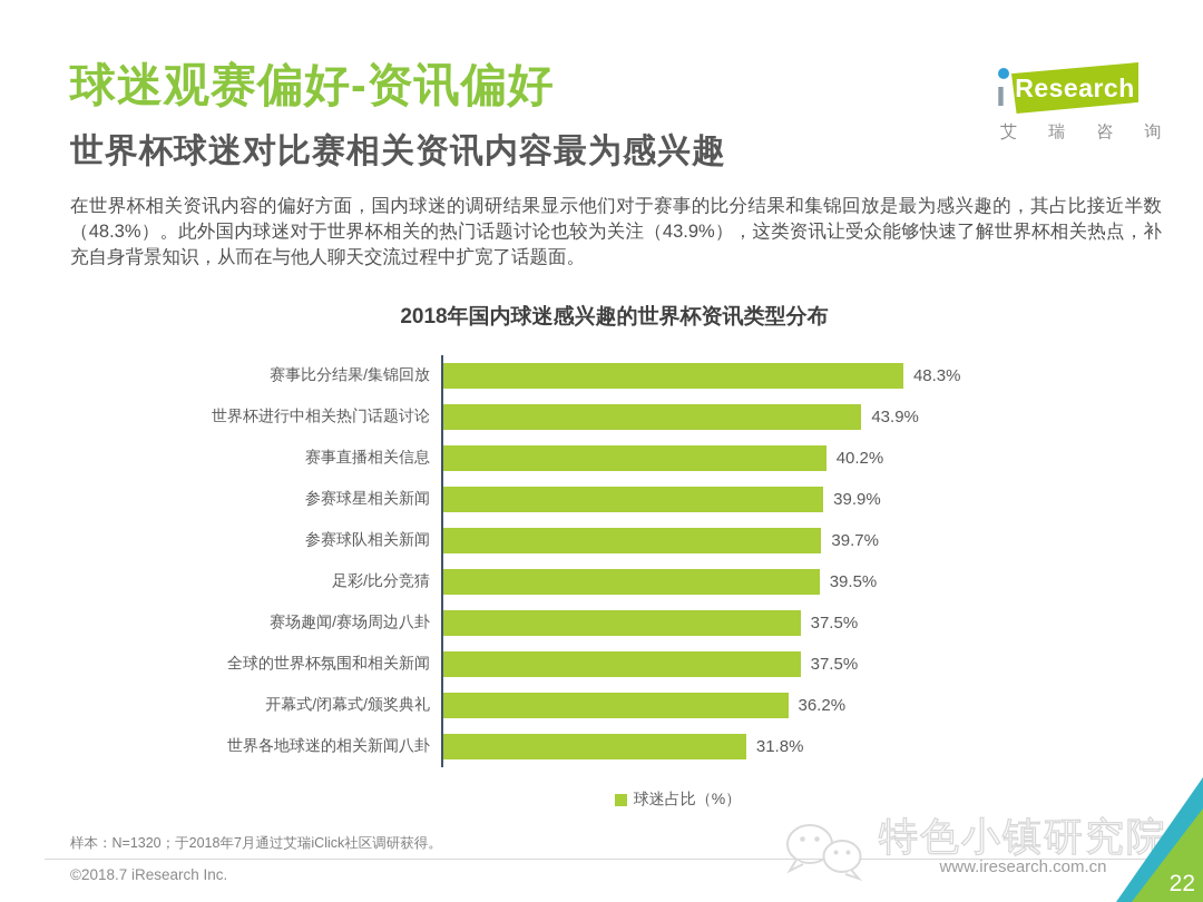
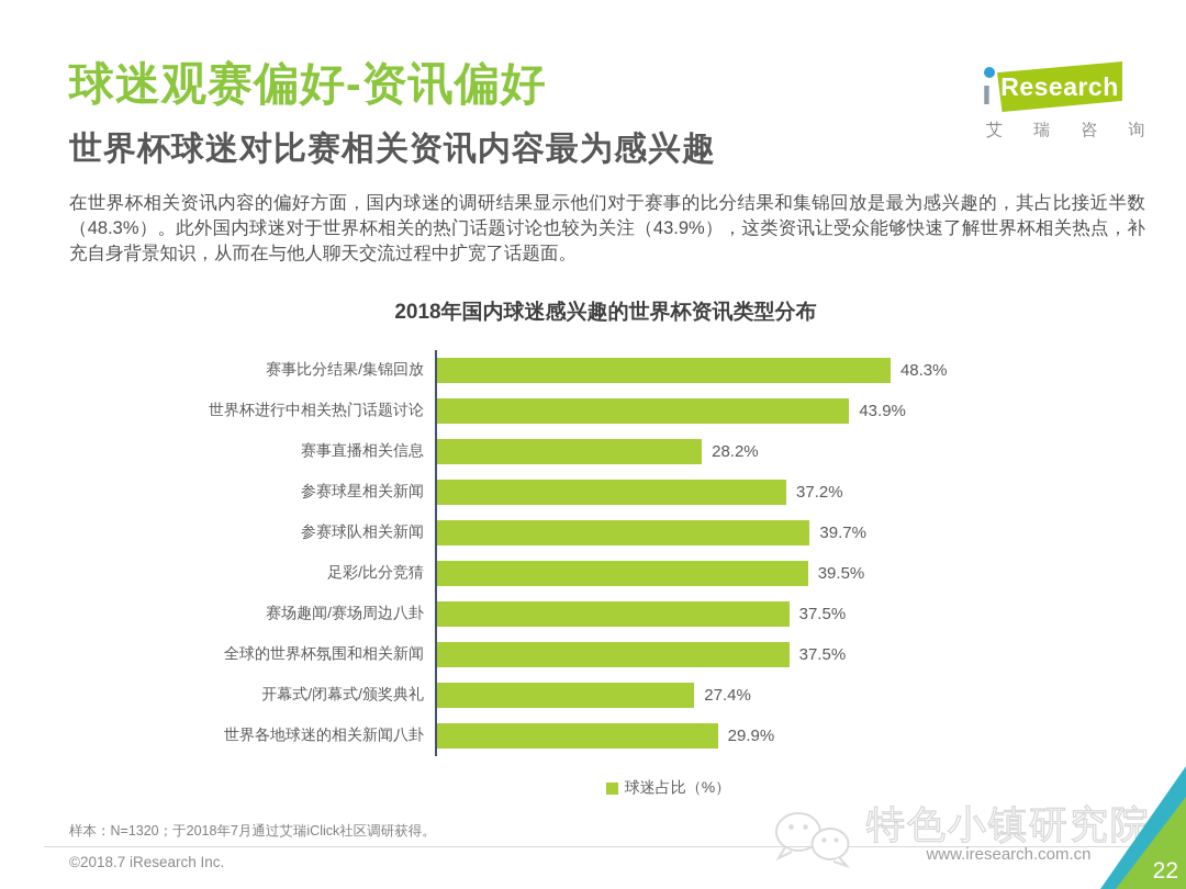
赛事直播相关信息: 40.2% -> 28.2%
参赛球星相关新闻: 39.9% -> 37.2%
开幕式/闭幕式/颁奖典礼: 36.2% -> 27.4%
世界各地球迷的相关新闻八卦: 31.8% -> 29.9%
